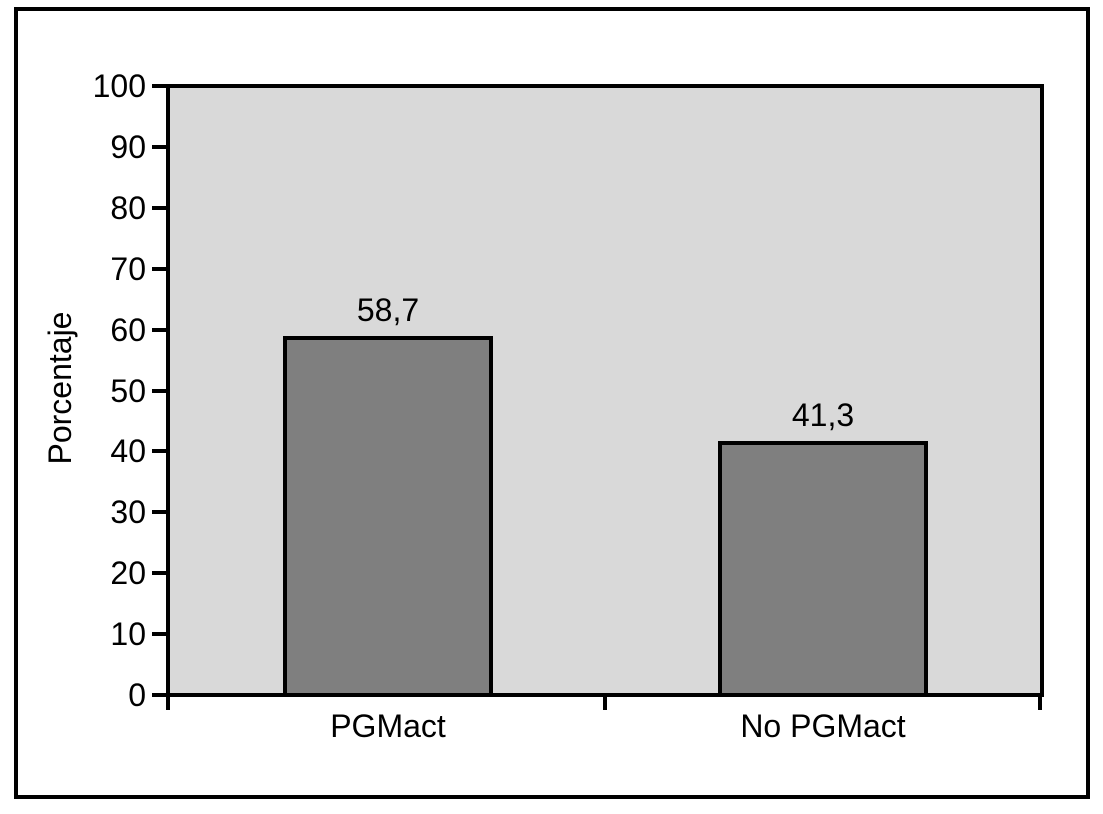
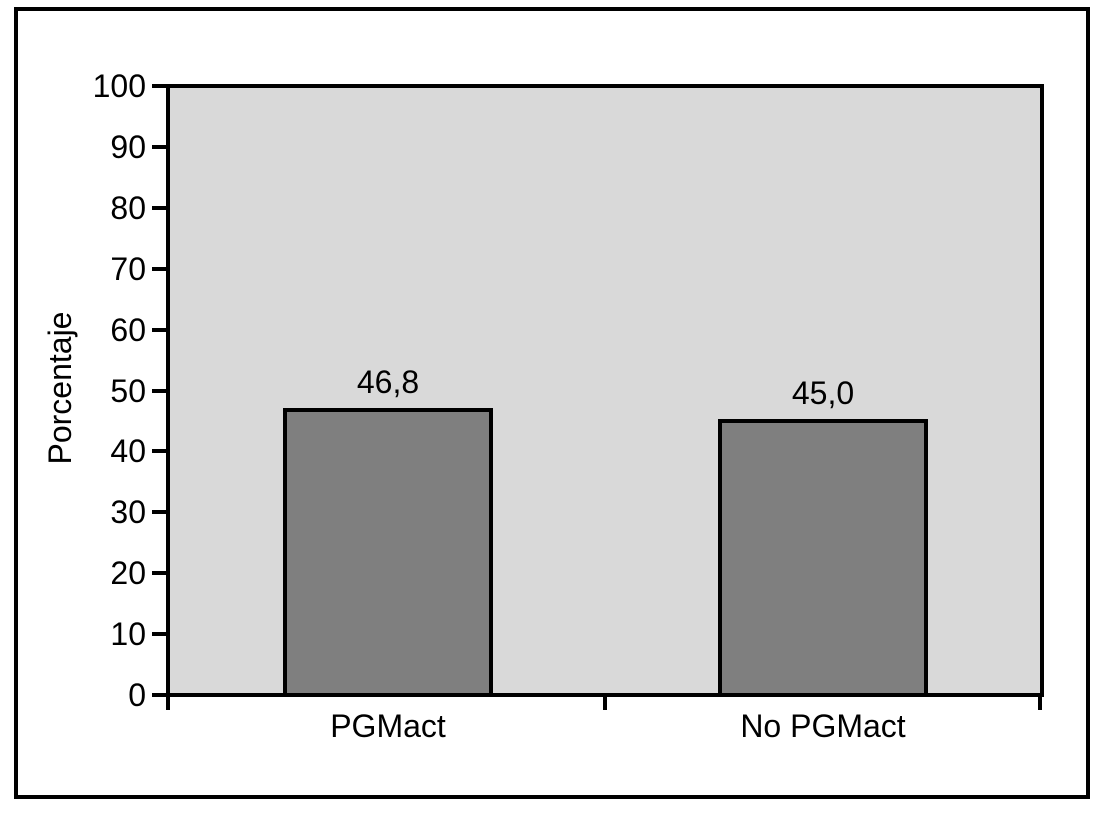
PGMact: 58,7 -> 46,8
No PGMact: 41,3 -> 45,0
